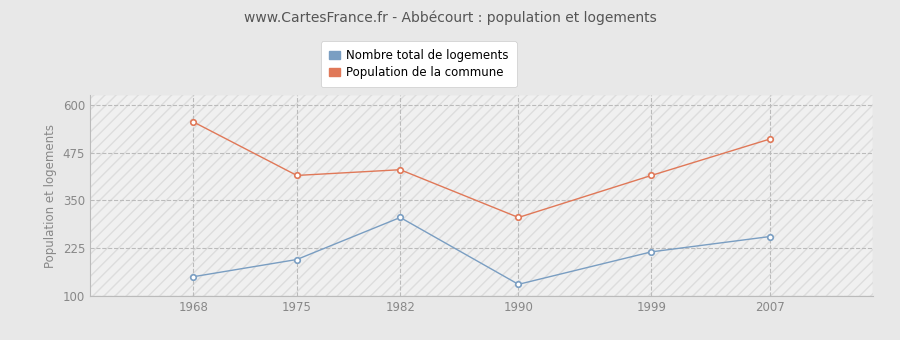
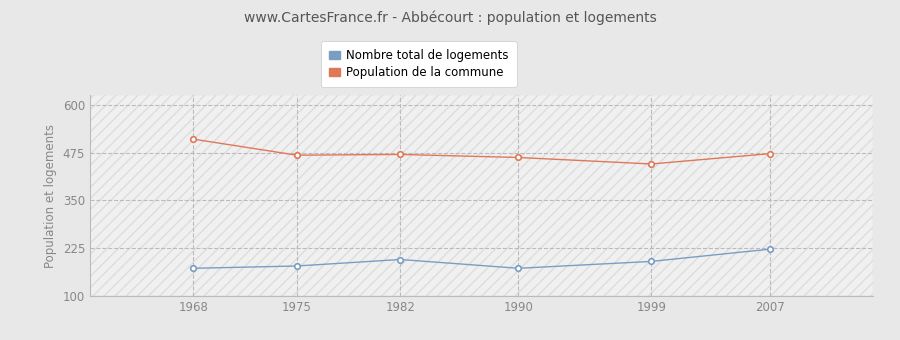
Nombre total de logements/1968: 150 -> 172
Population de la commune/1968: 555 -> 510
Nombre total de logements/1975: 195 -> 178
Population de la commune/1975: 415 -> 468
Nombre total de logements/1982: 305 -> 195
Population de la commune/1982: 430 -> 470
Nombre total de logements/1990: 130 -> 172
Population de la commune/1990: 305 -> 462
Nombre total de logements/1999: 215 -> 190
Population de la commune/1999: 415 -> 445
Nombre total de logements/2007: 255 -> 222
Population de la commune/2007: 510 -> 472
